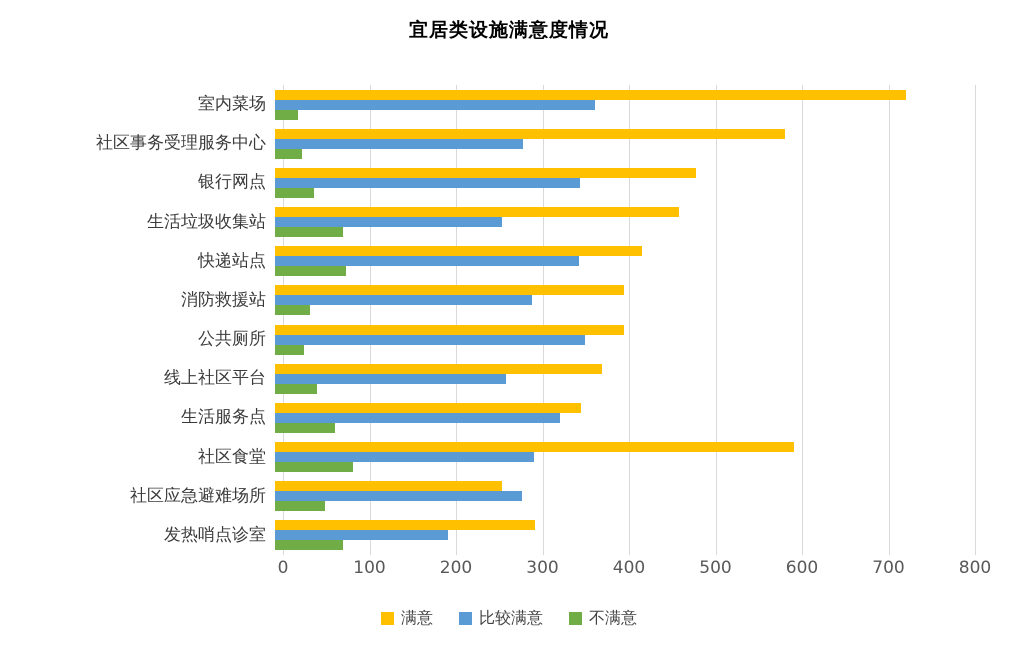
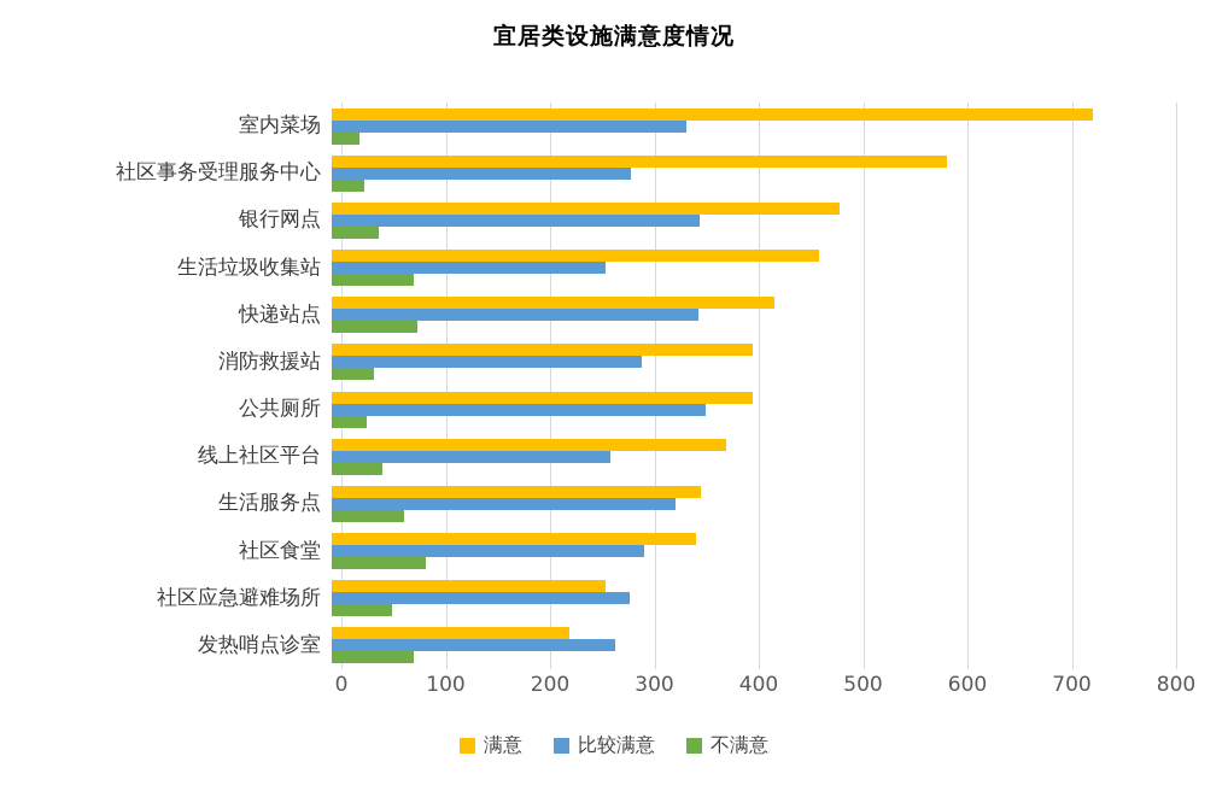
比较满意/室内菜场: 370 -> 340
满意/社区食堂: 600 -> 350
满意/发热哨点诊室: 300 -> 230
比较满意/发热哨点诊室: 200 -> 270
